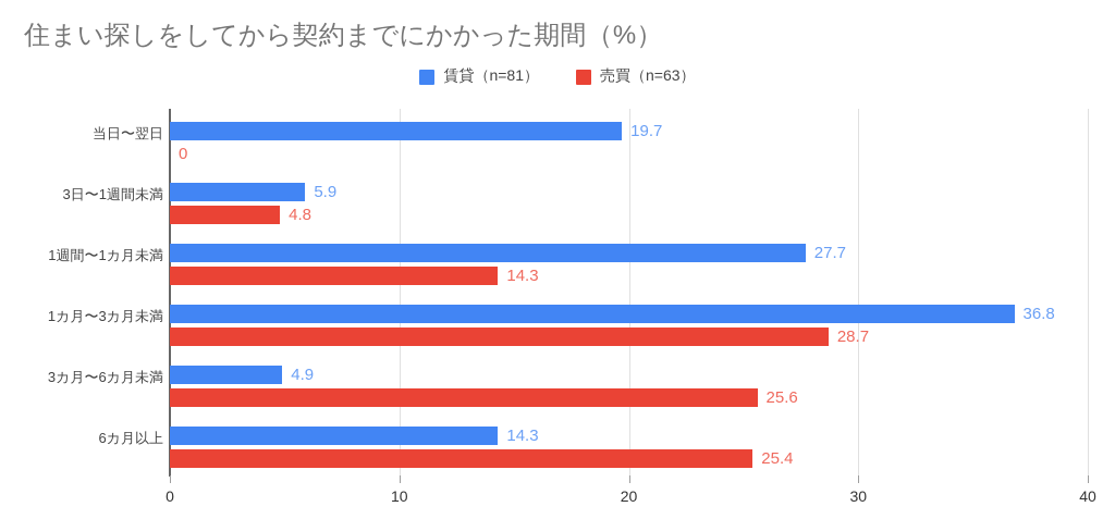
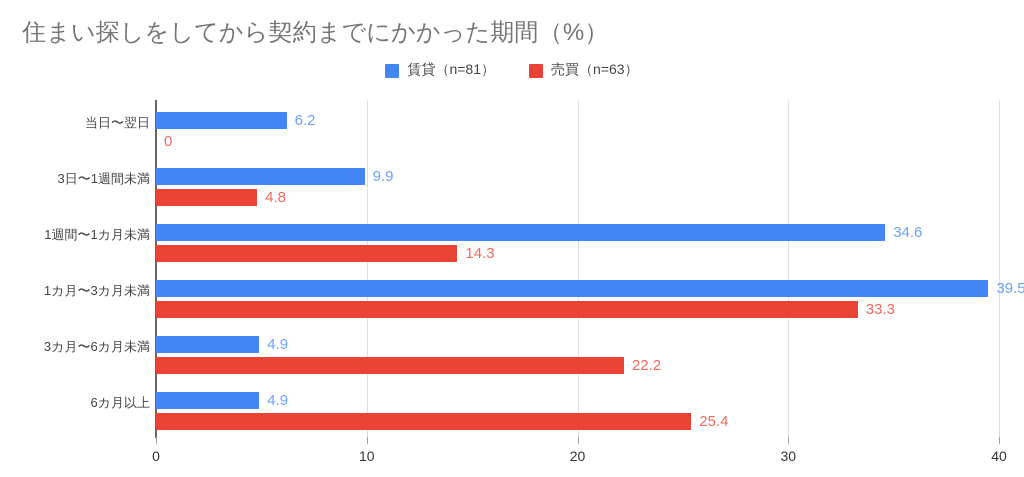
賃貸（n=81）/当日〜翌日: 19.7 -> 6.2
賃貸（n=81）/3日〜1週間未満: 5.9 -> 9.9
賃貸（n=81）/1週間〜1カ月未満: 27.7 -> 34.6
賃貸（n=81）/1カ月〜3カ月未満: 36.8 -> 39.5
売買（n=63）/1カ月〜3カ月未満: 28.7 -> 33.3
売買（n=63）/3カ月〜6カ月未満: 25.6 -> 22.2
賃貸（n=81）/6カ月以上: 14.3 -> 4.9
